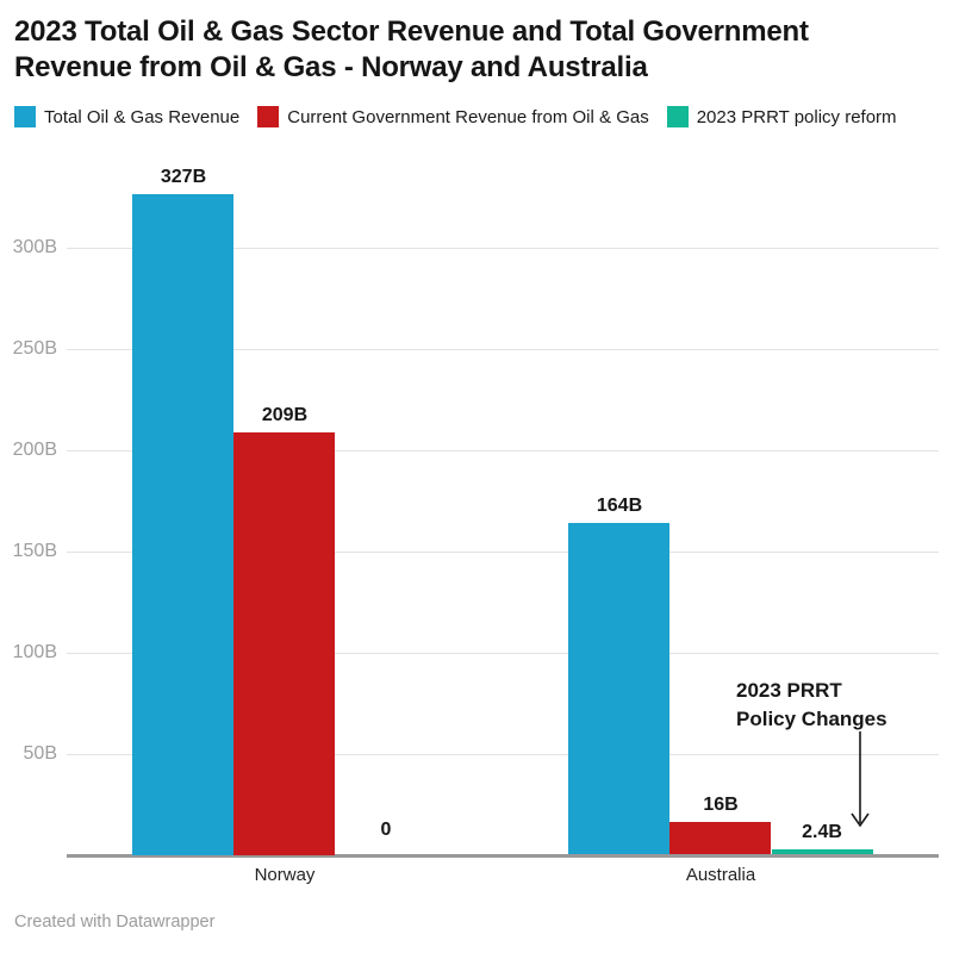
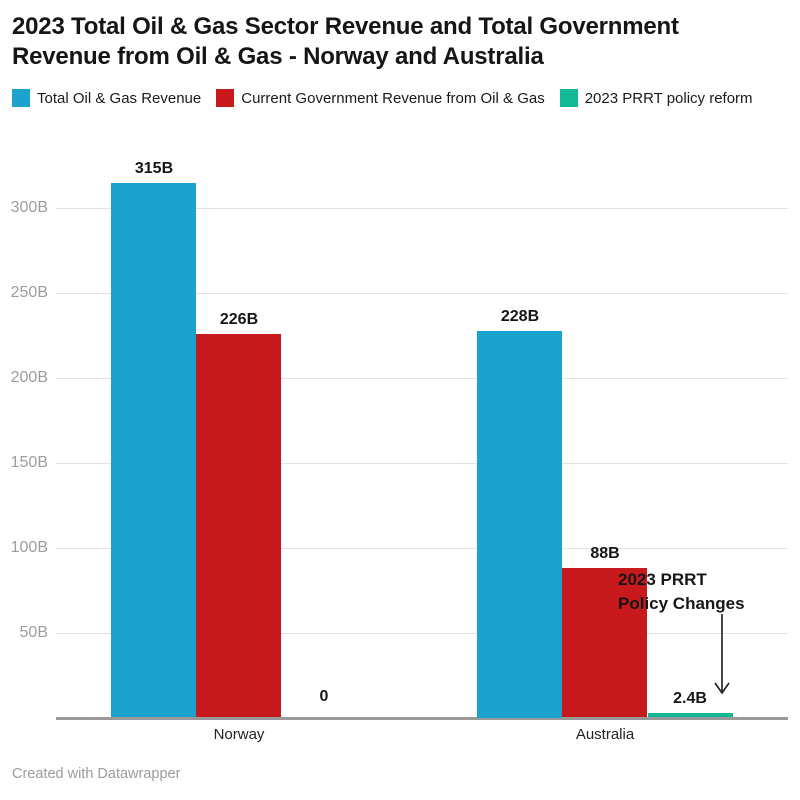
Total Oil & Gas Revenue/Norway: 327B -> 315B
Current Government Revenue from Oil & Gas/Norway: 209B -> 226B
Total Oil & Gas Revenue/Australia: 164B -> 228B
Current Government Revenue from Oil & Gas/Australia: 16B -> 88B
